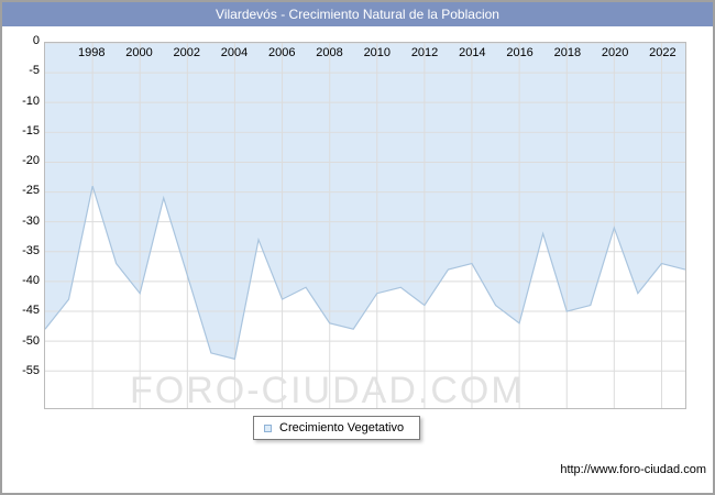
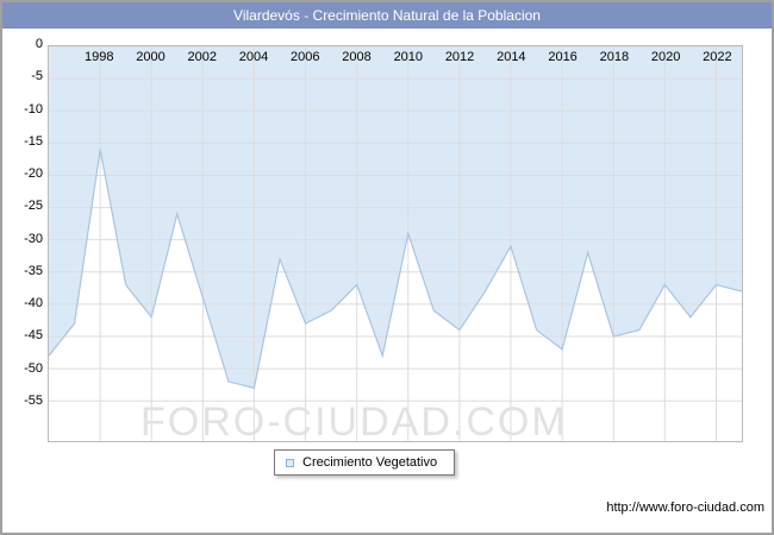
1998: -24 -> -16
2008: -47 -> -37
2010: -42 -> -29
2014: -37 -> -31
2020: -31 -> -37
